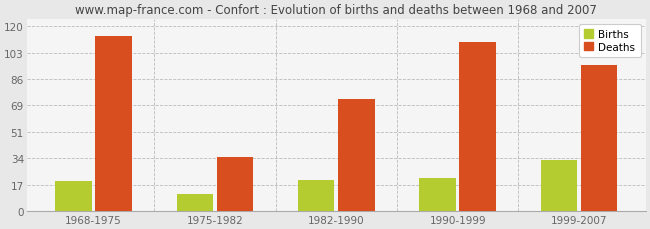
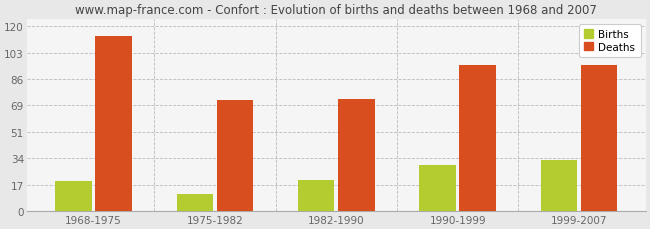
Deaths/1975-1982: 35 -> 72
Births/1990-1999: 21 -> 30
Deaths/1990-1999: 110 -> 95
